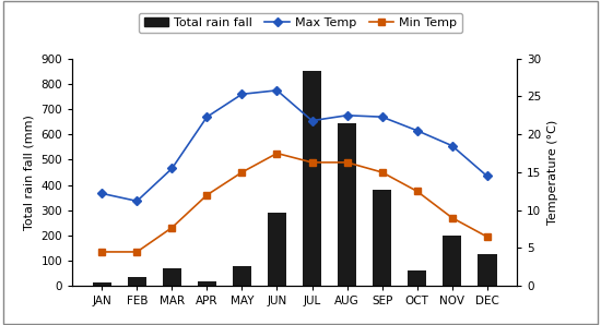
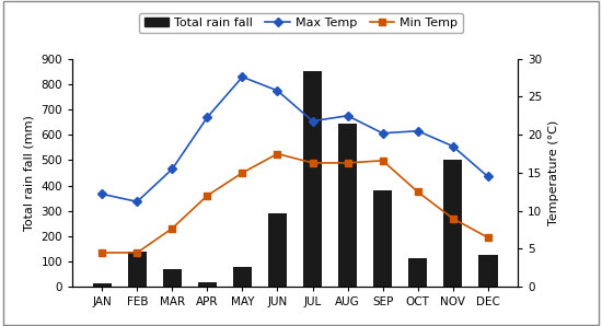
Total rain fall/FEB: 35 -> 140
Max Temp/MAY: 25.3 -> 27.6
Max Temp/SEP: 22.3 -> 20.2
Min Temp/SEP: 15.0 -> 16.6
Total rain fall/OCT: 60 -> 115
Total rain fall/NOV: 200 -> 500
